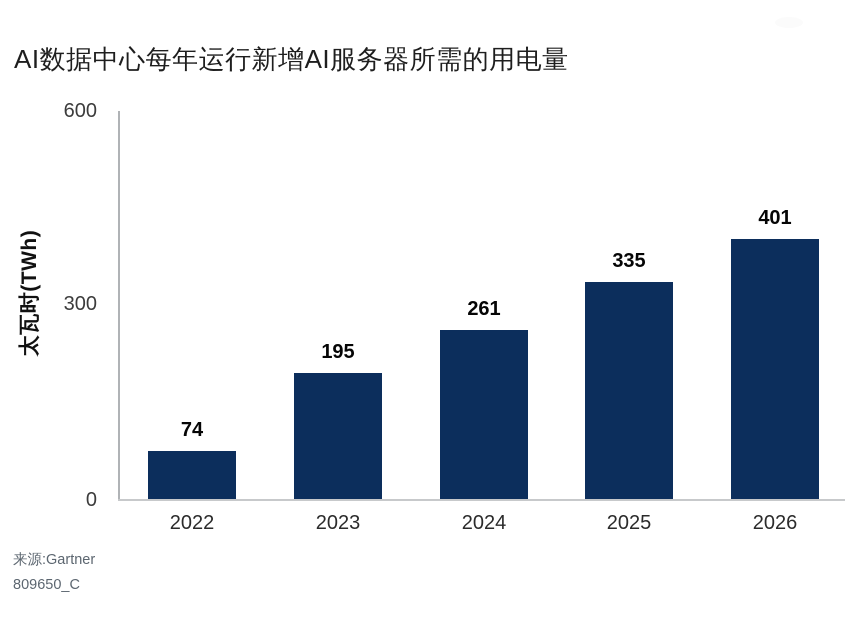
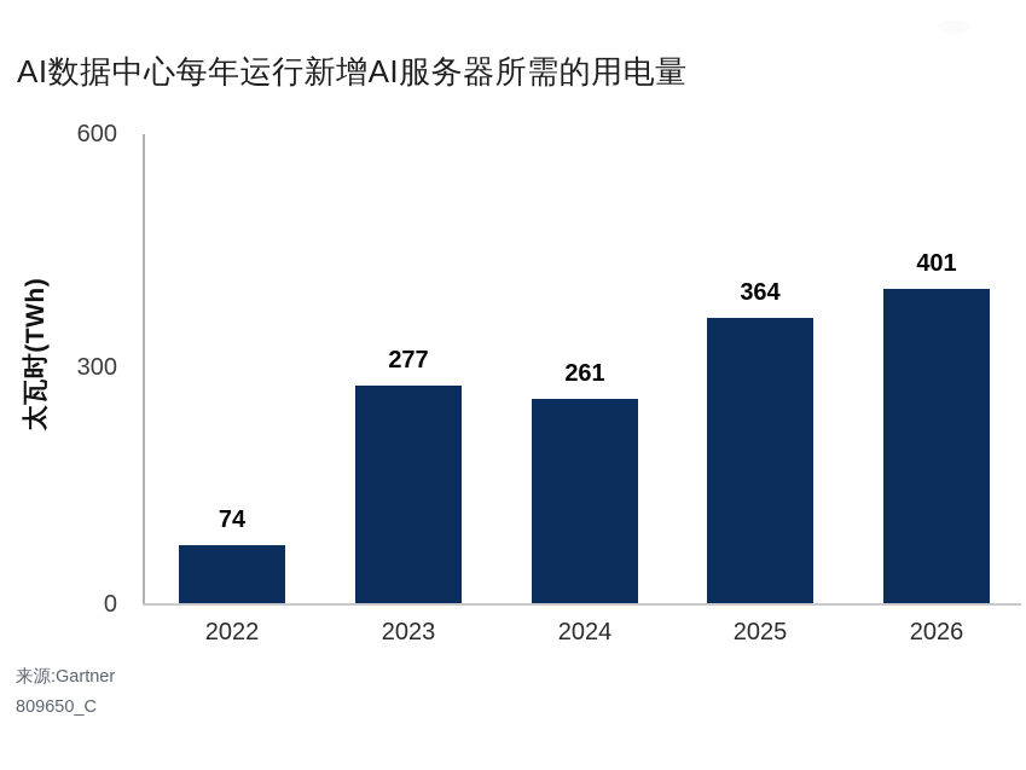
2023: 195 -> 277
2025: 335 -> 364
